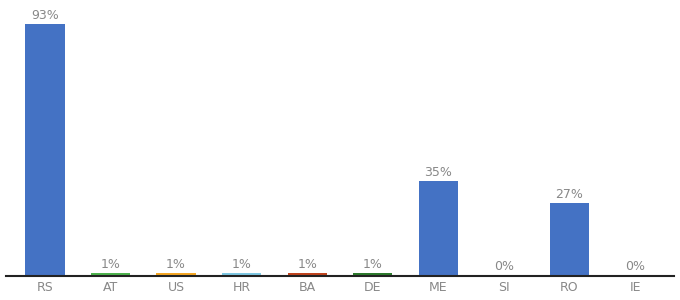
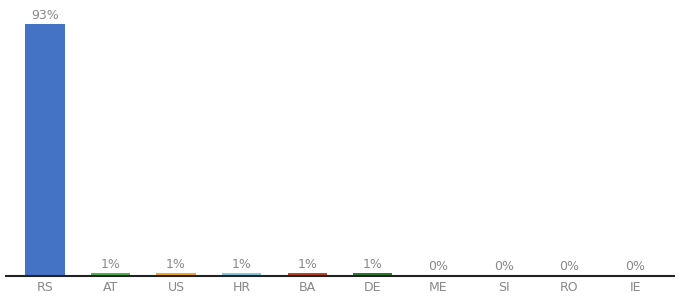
ME: 35% -> 0%
RO: 27% -> 0%
